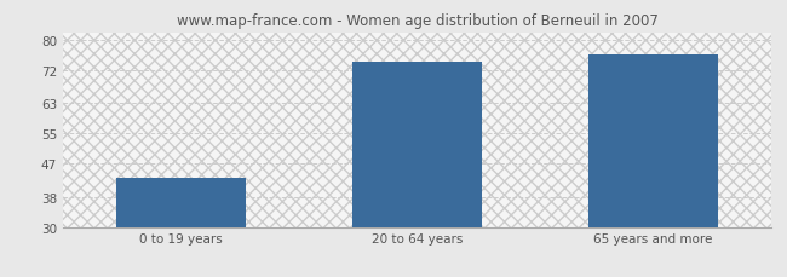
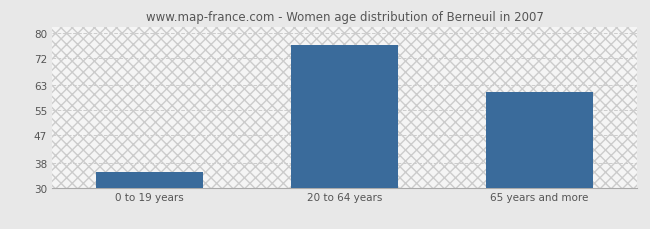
0 to 19 years: 43 -> 35
20 to 64 years: 74 -> 76
65 years and more: 76 -> 61
